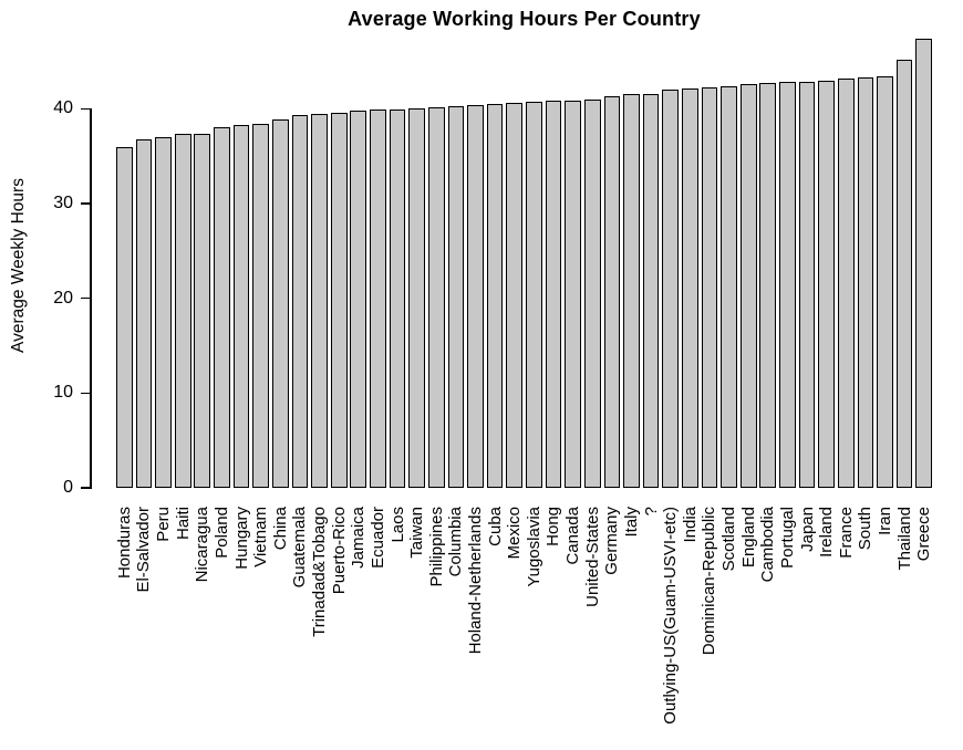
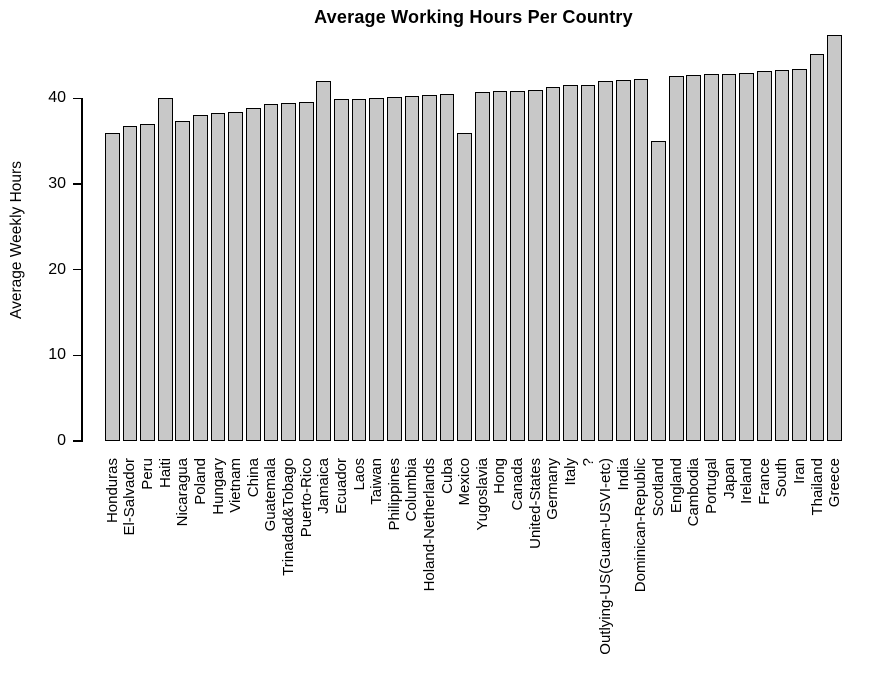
Haiti: 37 -> 40
Jamaica: 40 -> 42
Mexico: 41 -> 36
Scotland: 42 -> 35
